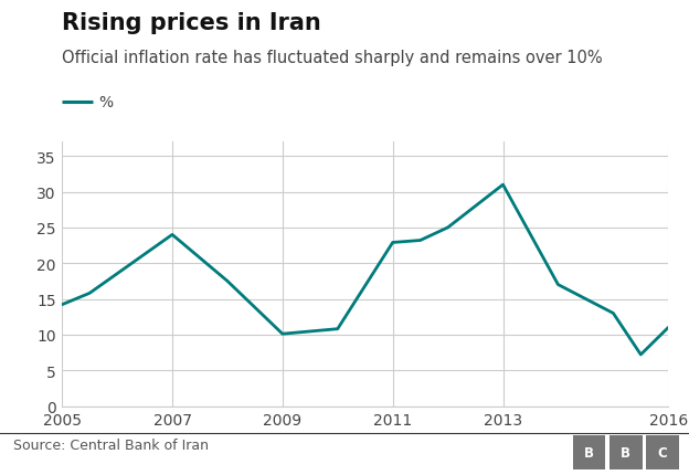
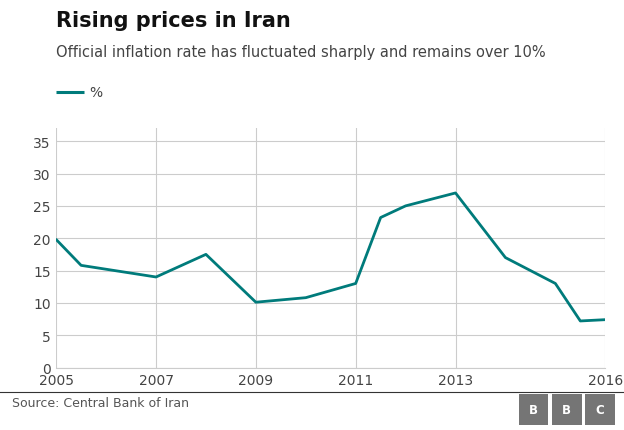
2005: 14.2 -> 19.8
2007: 24.0 -> 14.0
2011: 22.9 -> 13.0
2013: 31.0 -> 27.0
2016: 11.0 -> 7.4
